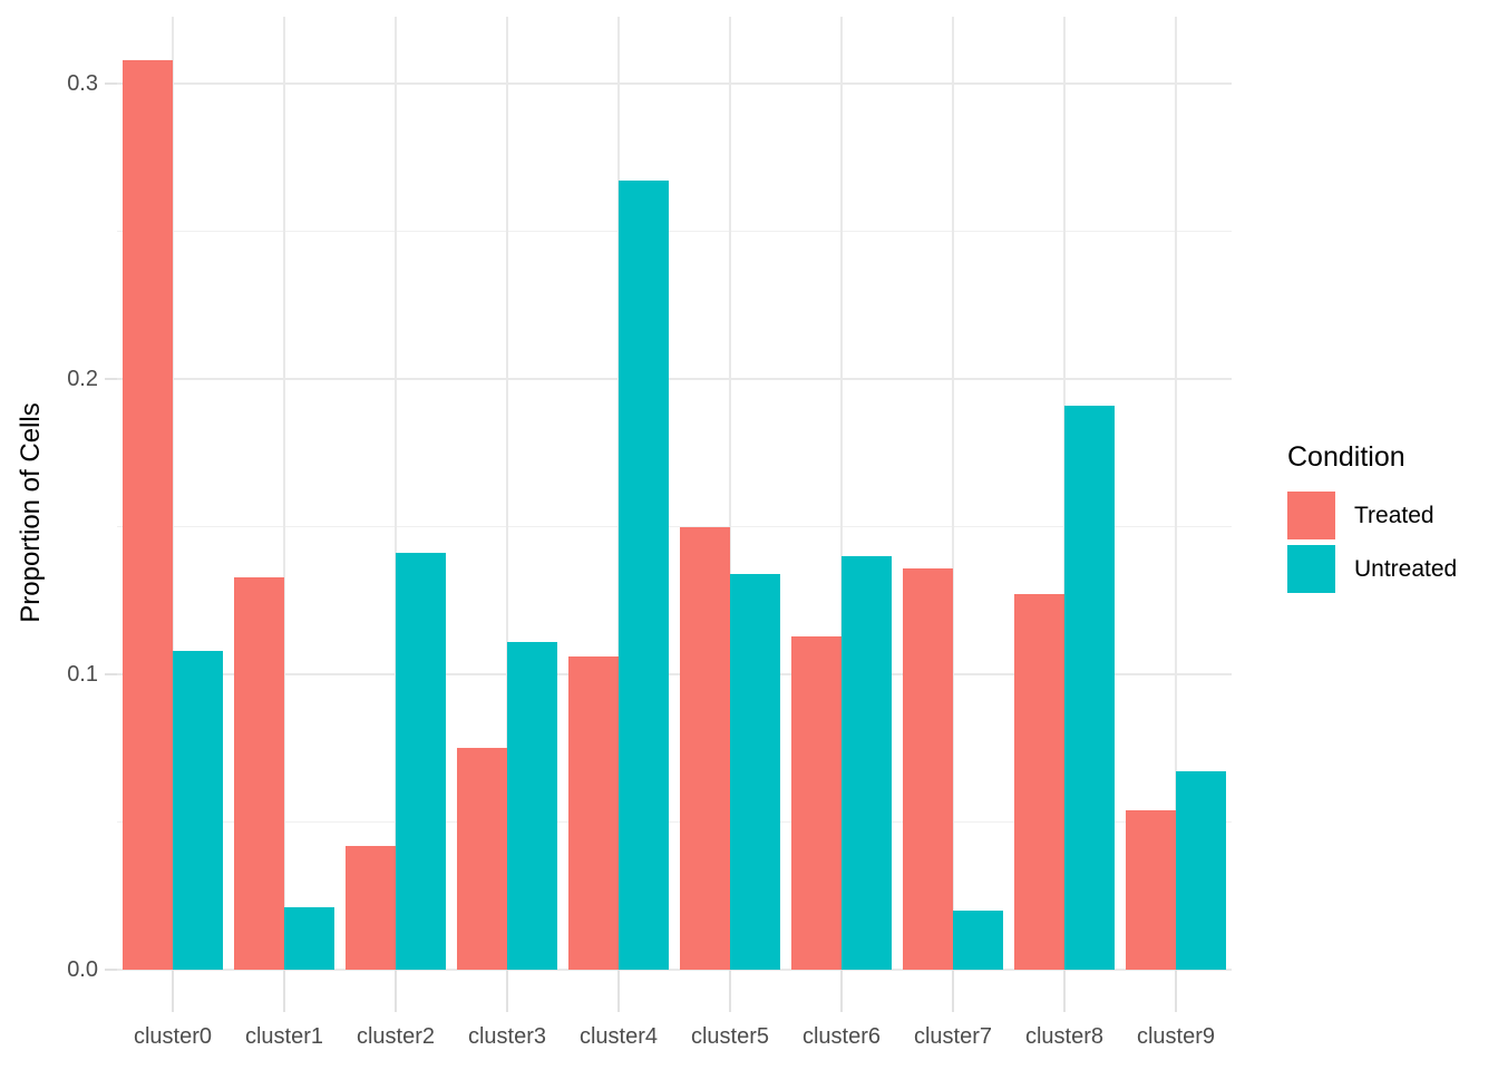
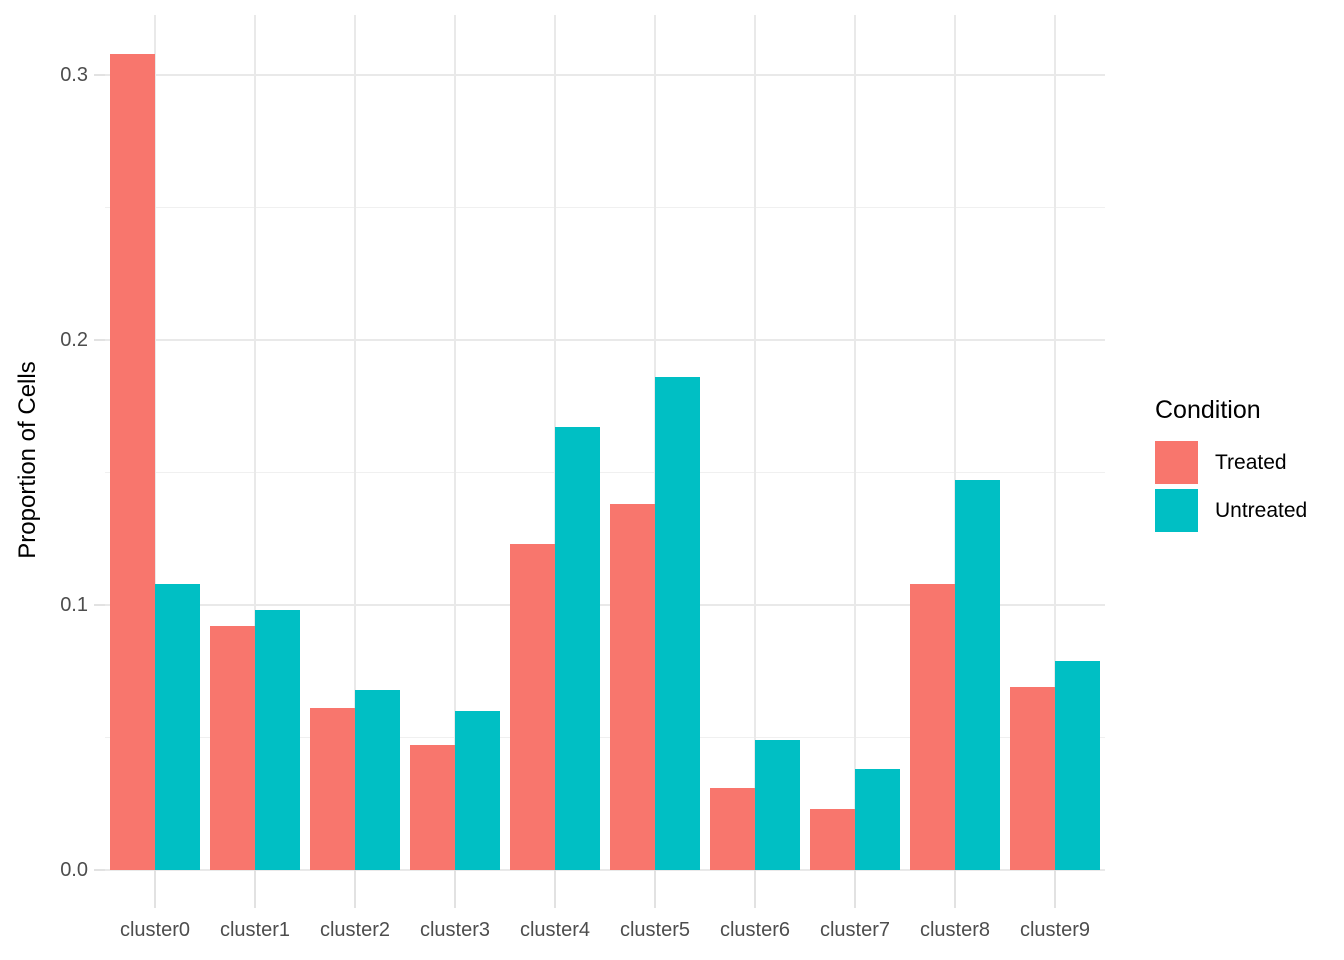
Treated/cluster1: 0.133 -> 0.092
Untreated/cluster1: 0.021 -> 0.098
Treated/cluster2: 0.042 -> 0.061
Untreated/cluster2: 0.141 -> 0.068
Treated/cluster3: 0.075 -> 0.047
Untreated/cluster3: 0.111 -> 0.060
Treated/cluster4: 0.106 -> 0.123
Untreated/cluster4: 0.267 -> 0.167
Treated/cluster5: 0.150 -> 0.138
Untreated/cluster5: 0.134 -> 0.186
Treated/cluster6: 0.113 -> 0.031
Untreated/cluster6: 0.140 -> 0.049
Treated/cluster7: 0.136 -> 0.023
Untreated/cluster7: 0.020 -> 0.038
Treated/cluster8: 0.127 -> 0.108
Untreated/cluster8: 0.191 -> 0.147
Treated/cluster9: 0.054 -> 0.069
Untreated/cluster9: 0.067 -> 0.079
